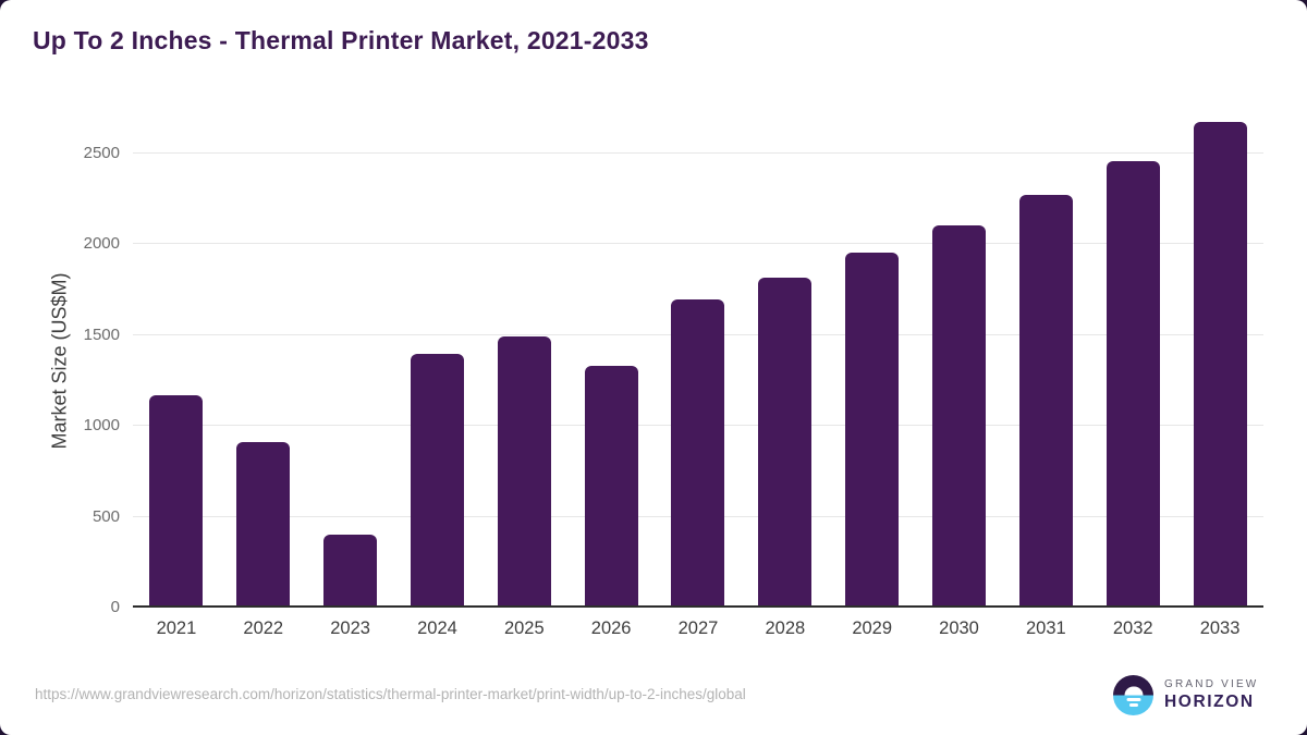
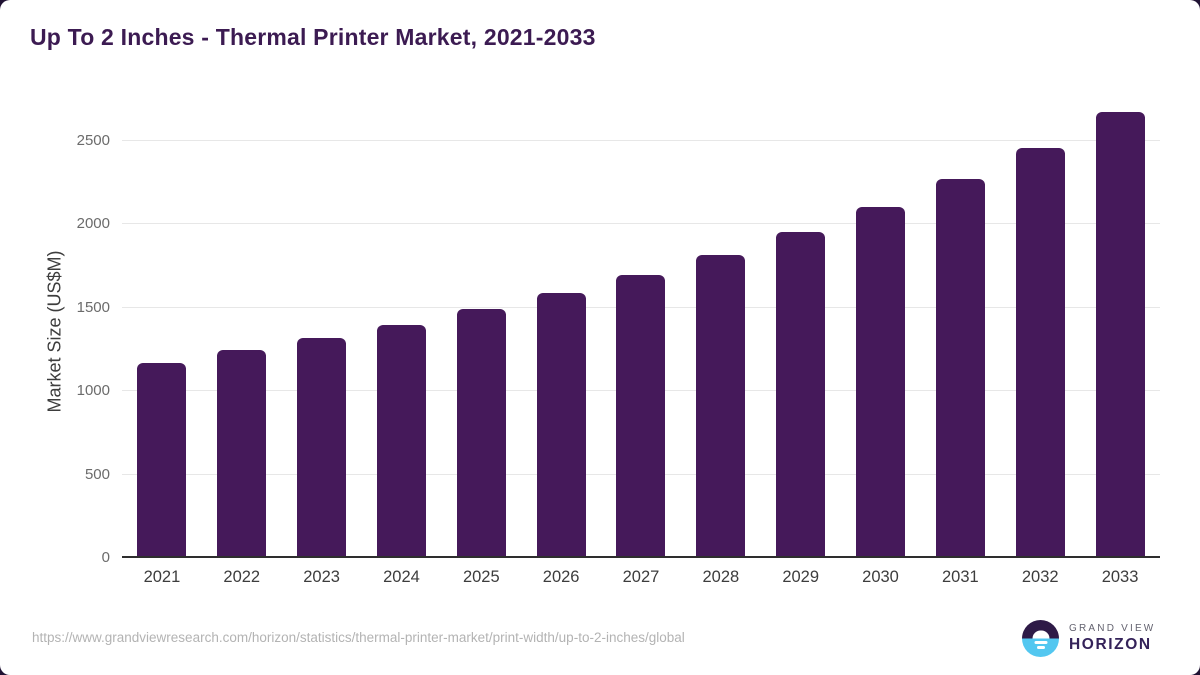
2022: 910 -> 1240
2023: 400 -> 1320
2026: 1330 -> 1580
